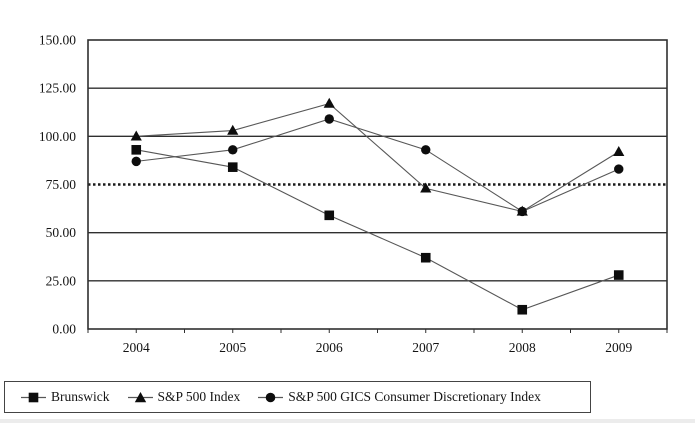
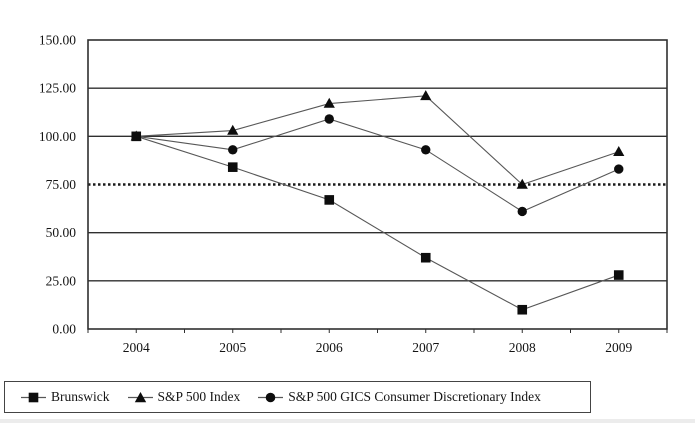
Brunswick/2004: 93 -> 100
S&P 500 GICS Consumer Discretionary Index/2004: 87 -> 100
Brunswick/2006: 59 -> 67
S&P 500 Index/2007: 73 -> 121
S&P 500 Index/2008: 61 -> 75
